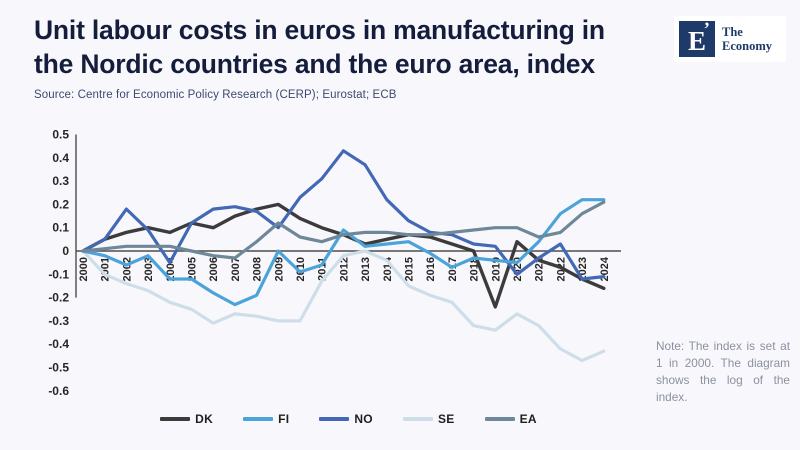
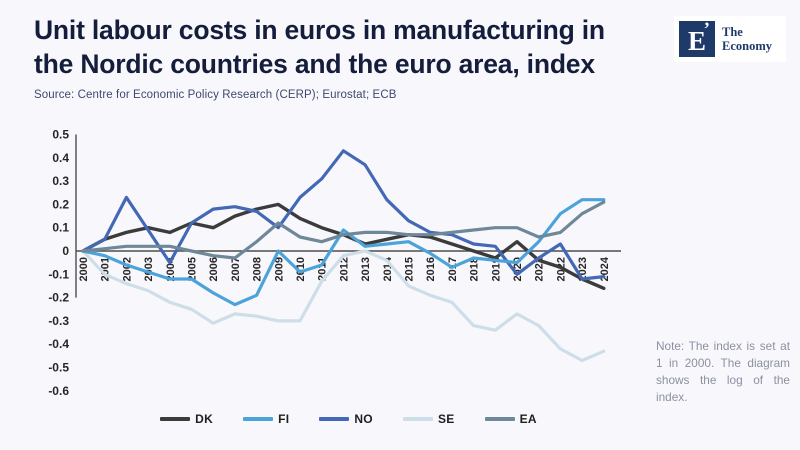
NO/2002: 0.18 -> 0.23
FI/2003: -0.02 -> -0.09
DK/2019: -0.24 -> -0.03
